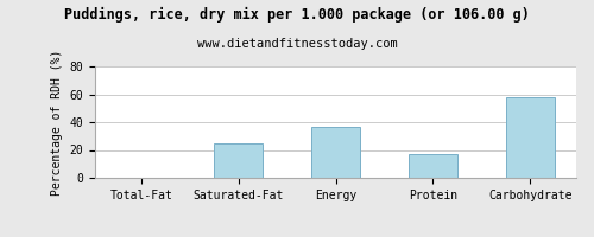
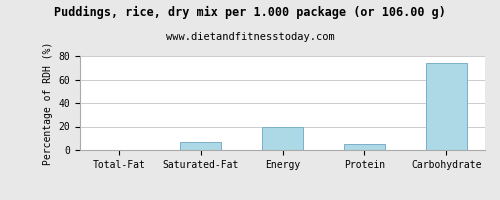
Saturated-Fat: 25 -> 7
Energy: 37 -> 20
Protein: 17 -> 5
Carbohydrate: 58 -> 74
